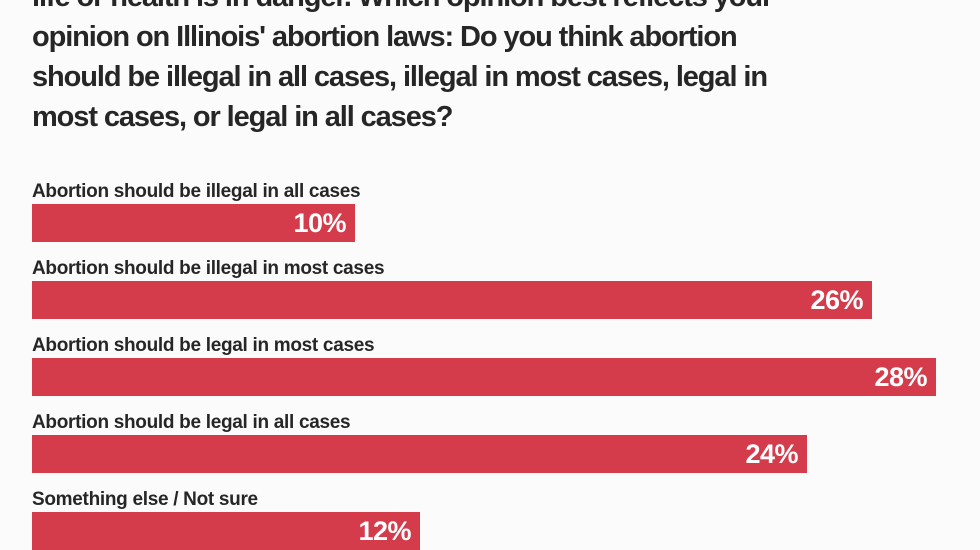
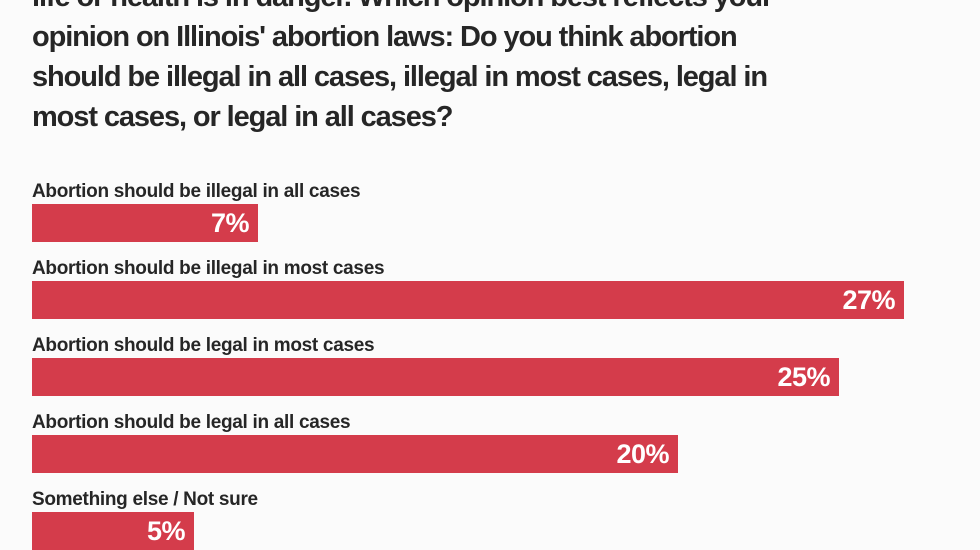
Abortion should be illegal in all cases: 10% -> 7%
Abortion should be illegal in most cases: 26% -> 27%
Abortion should be legal in most cases: 28% -> 25%
Abortion should be legal in all cases: 24% -> 20%
Something else / Not sure: 12% -> 5%
